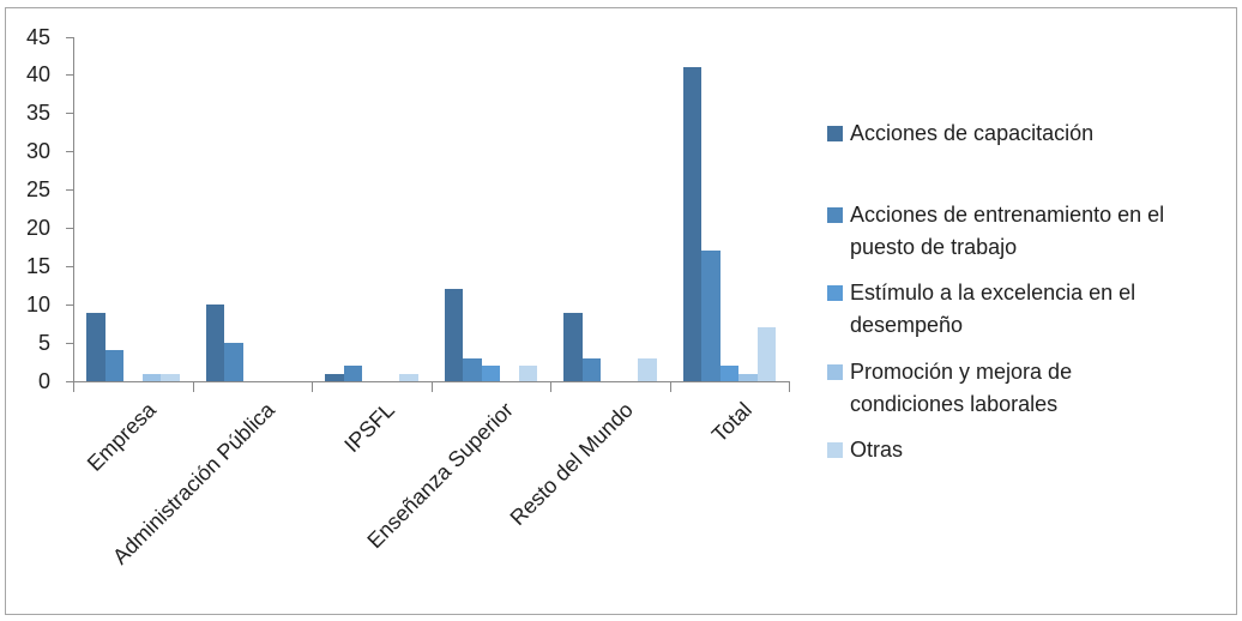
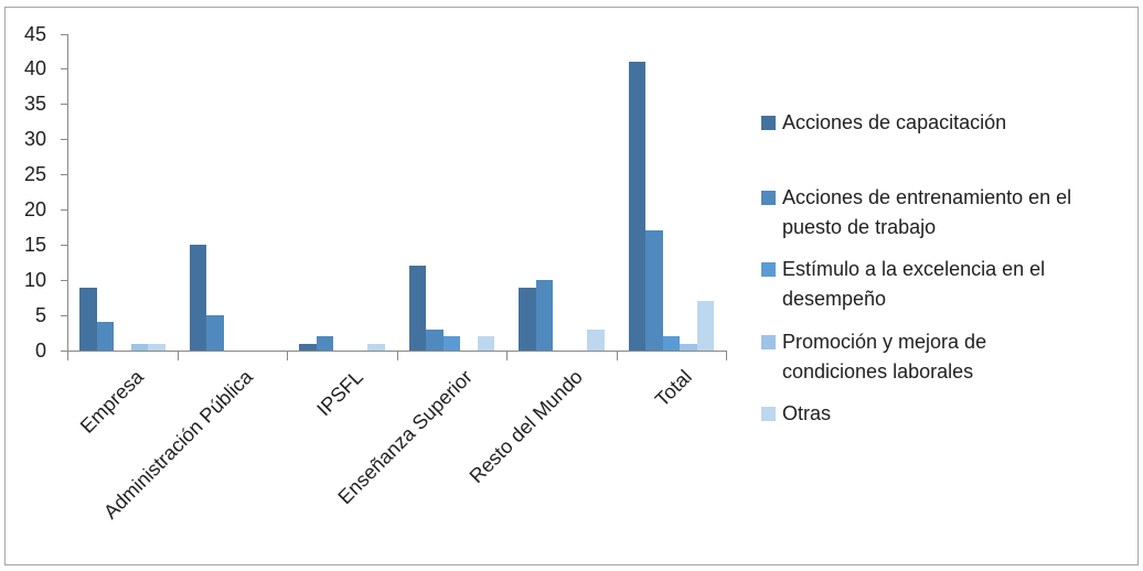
Acciones de capacitación/Administración Pública: 10 -> 15
Acciones de entrenamiento en el puesto de trabajo/Resto del Mundo: 3 -> 10
